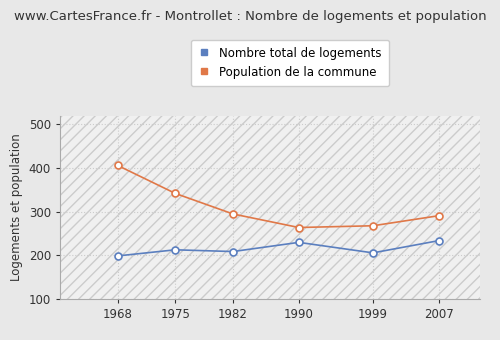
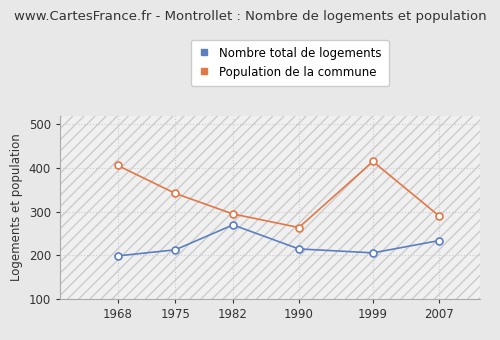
Nombre total de logements/1982: 209 -> 270
Nombre total de logements/1990: 230 -> 215
Population de la commune/1999: 268 -> 415
